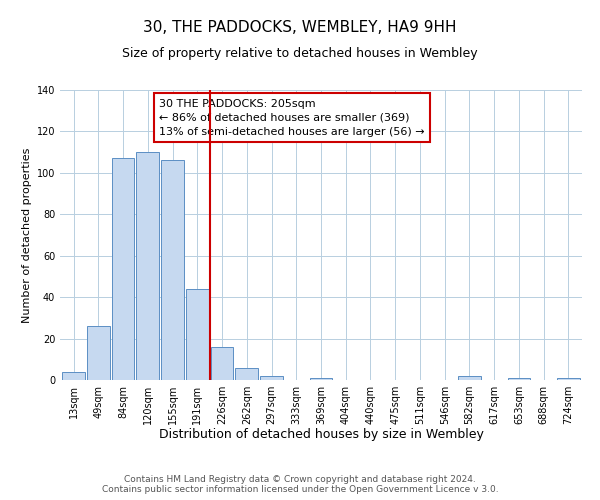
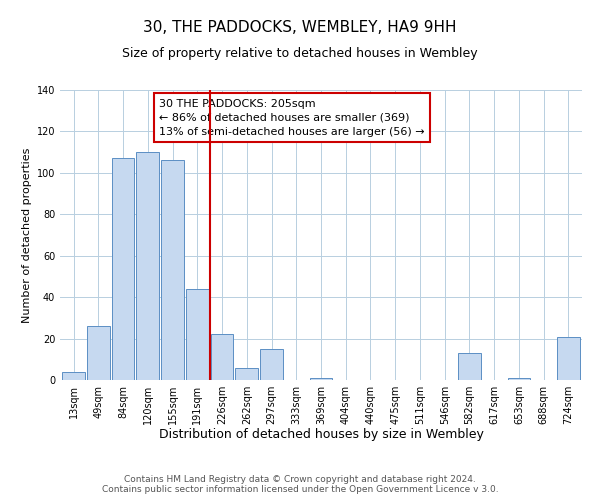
226sqm: 16 -> 22
297sqm: 2 -> 15
582sqm: 2 -> 13
724sqm: 1 -> 21
